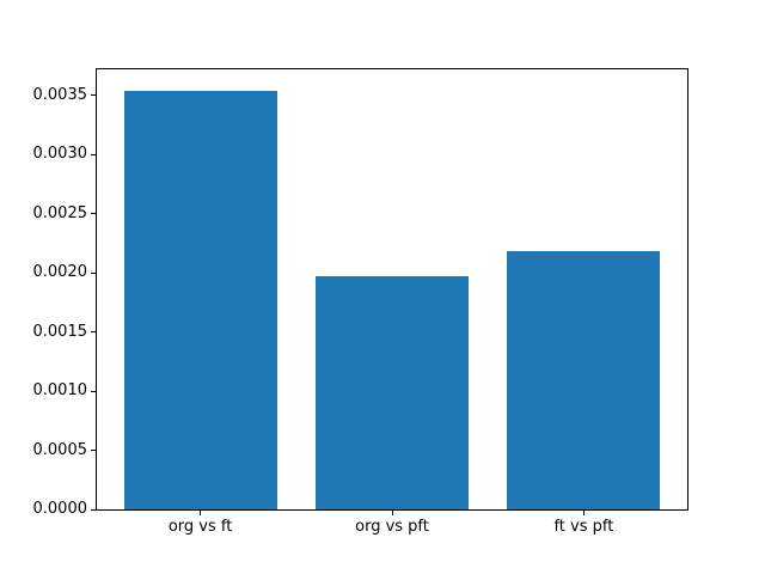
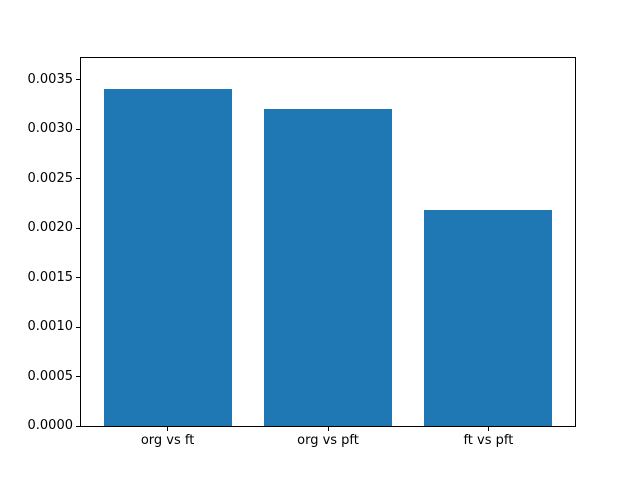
org vs ft: 0.0035 -> 0.0034
org vs pft: 0.0020 -> 0.0032
